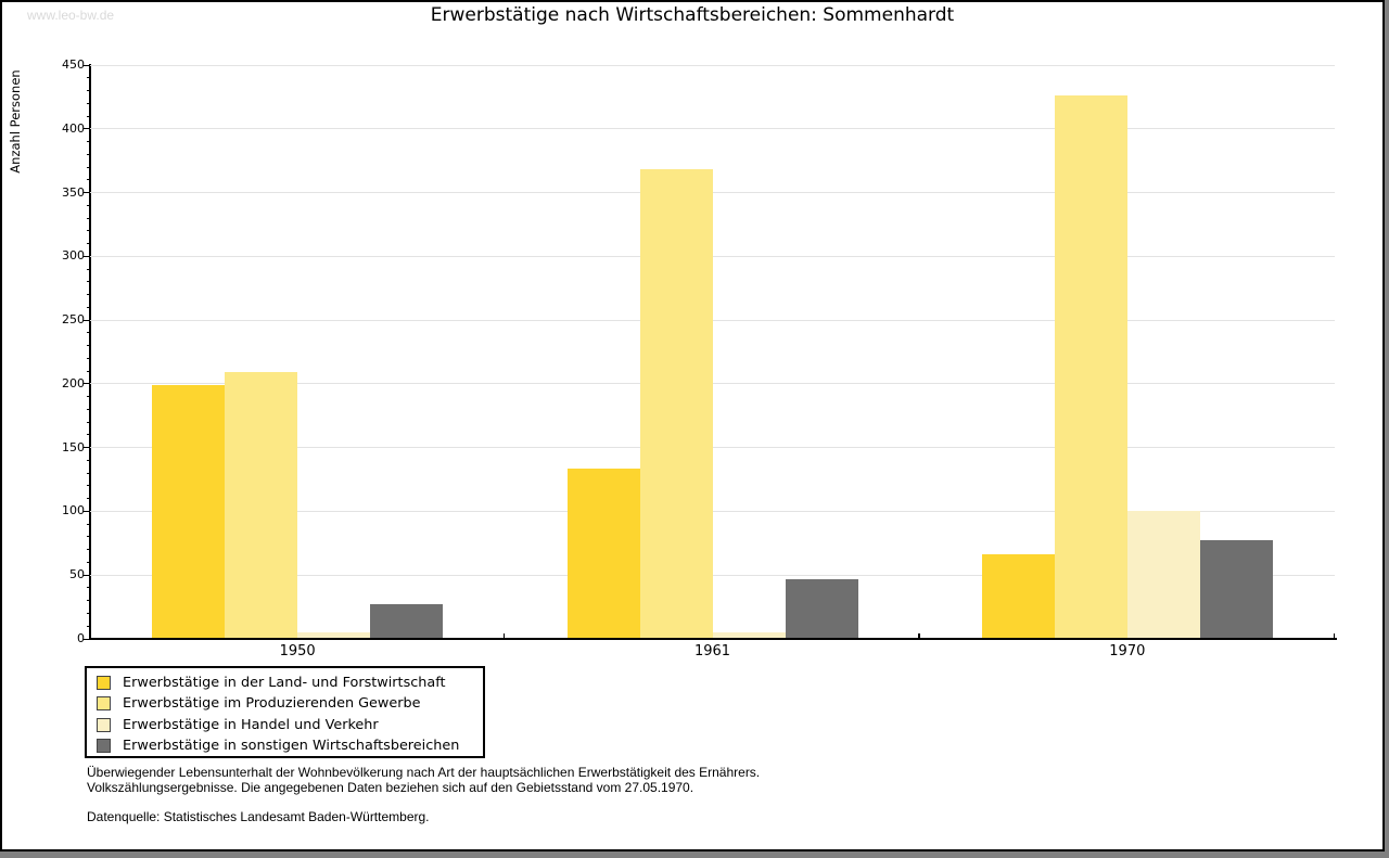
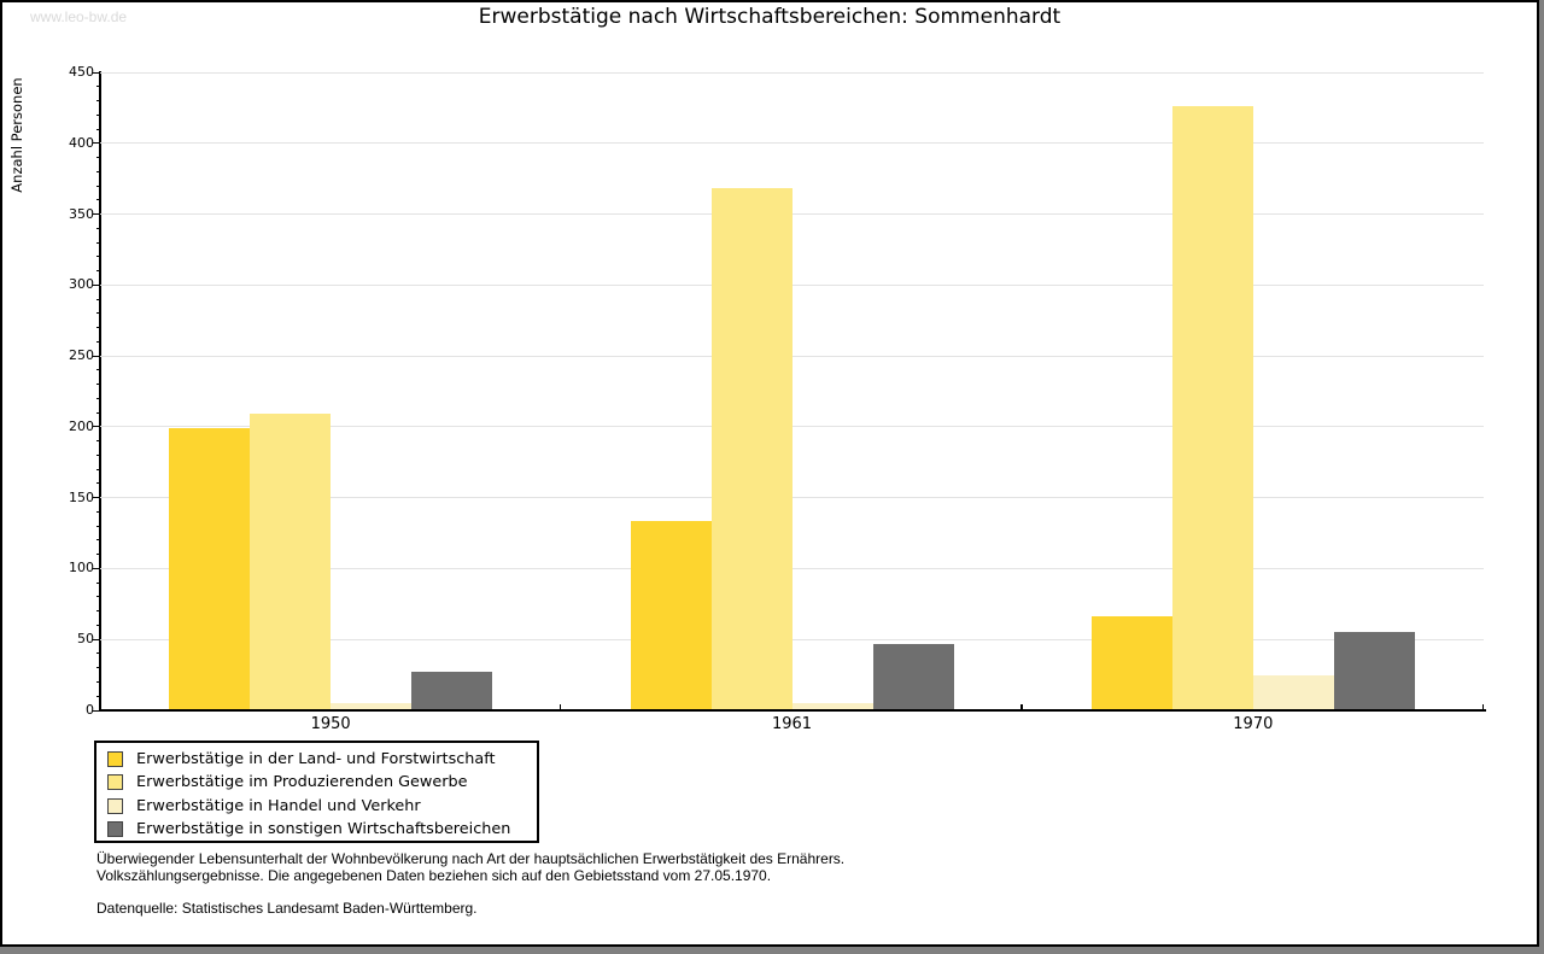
Erwerbstätige in Handel und Verkehr/1970: 100 -> 24
Erwerbstätige in sonstigen Wirtschaftsbereichen/1970: 77 -> 55
